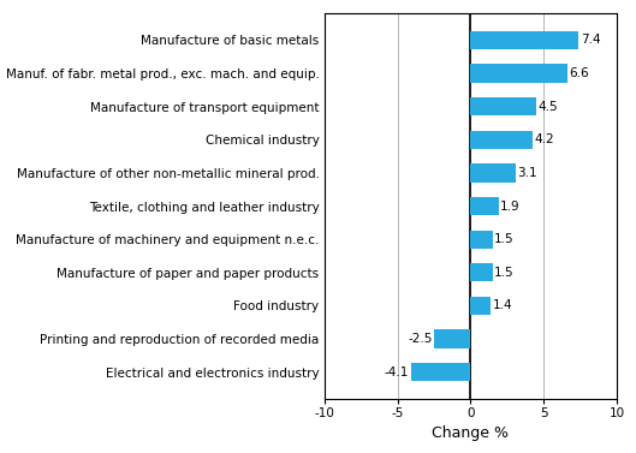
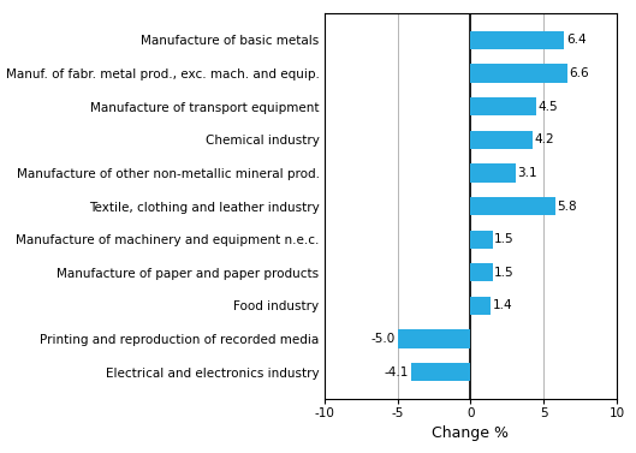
Manufacture of basic metals: 7.4 -> 6.4
Textile, clothing and leather industry: 1.9 -> 5.8
Printing and reproduction of recorded media: -2.5 -> -5.0
